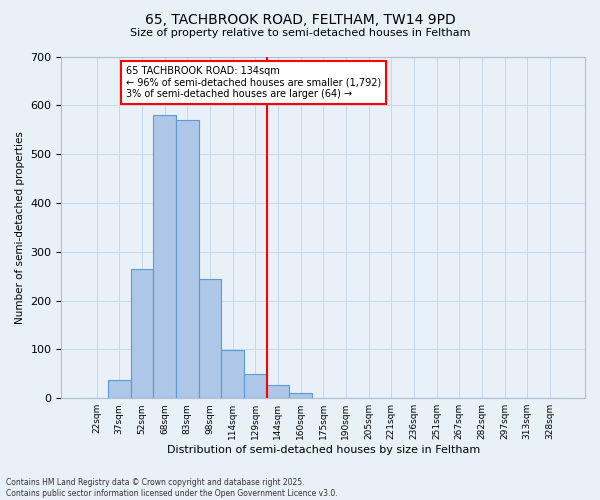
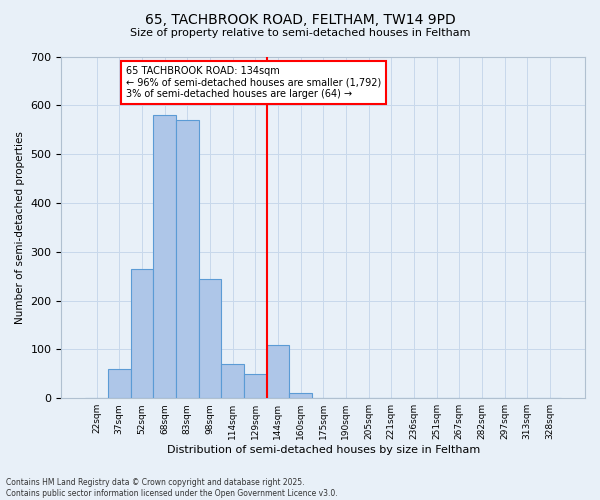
37sqm: 38 -> 60
114sqm: 98 -> 70
144sqm: 28 -> 110
